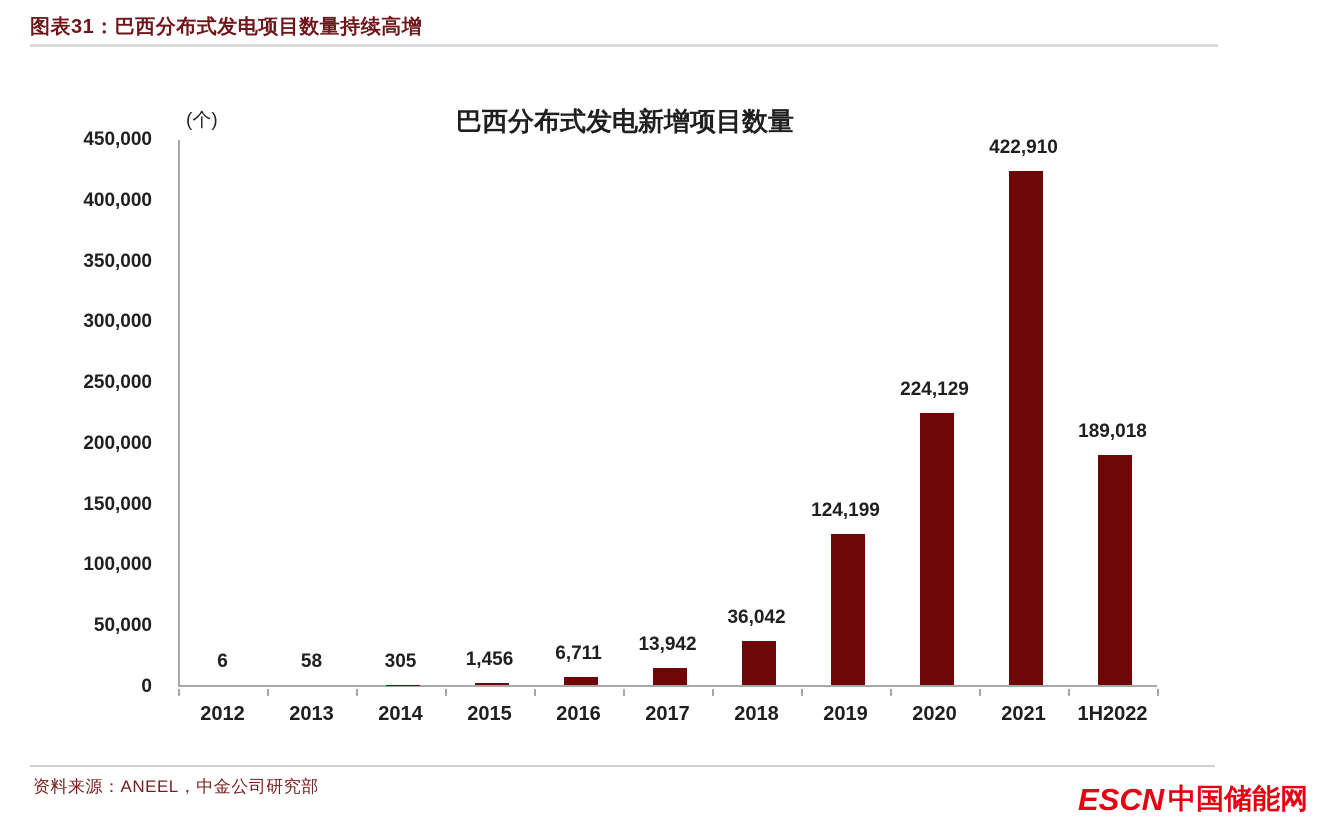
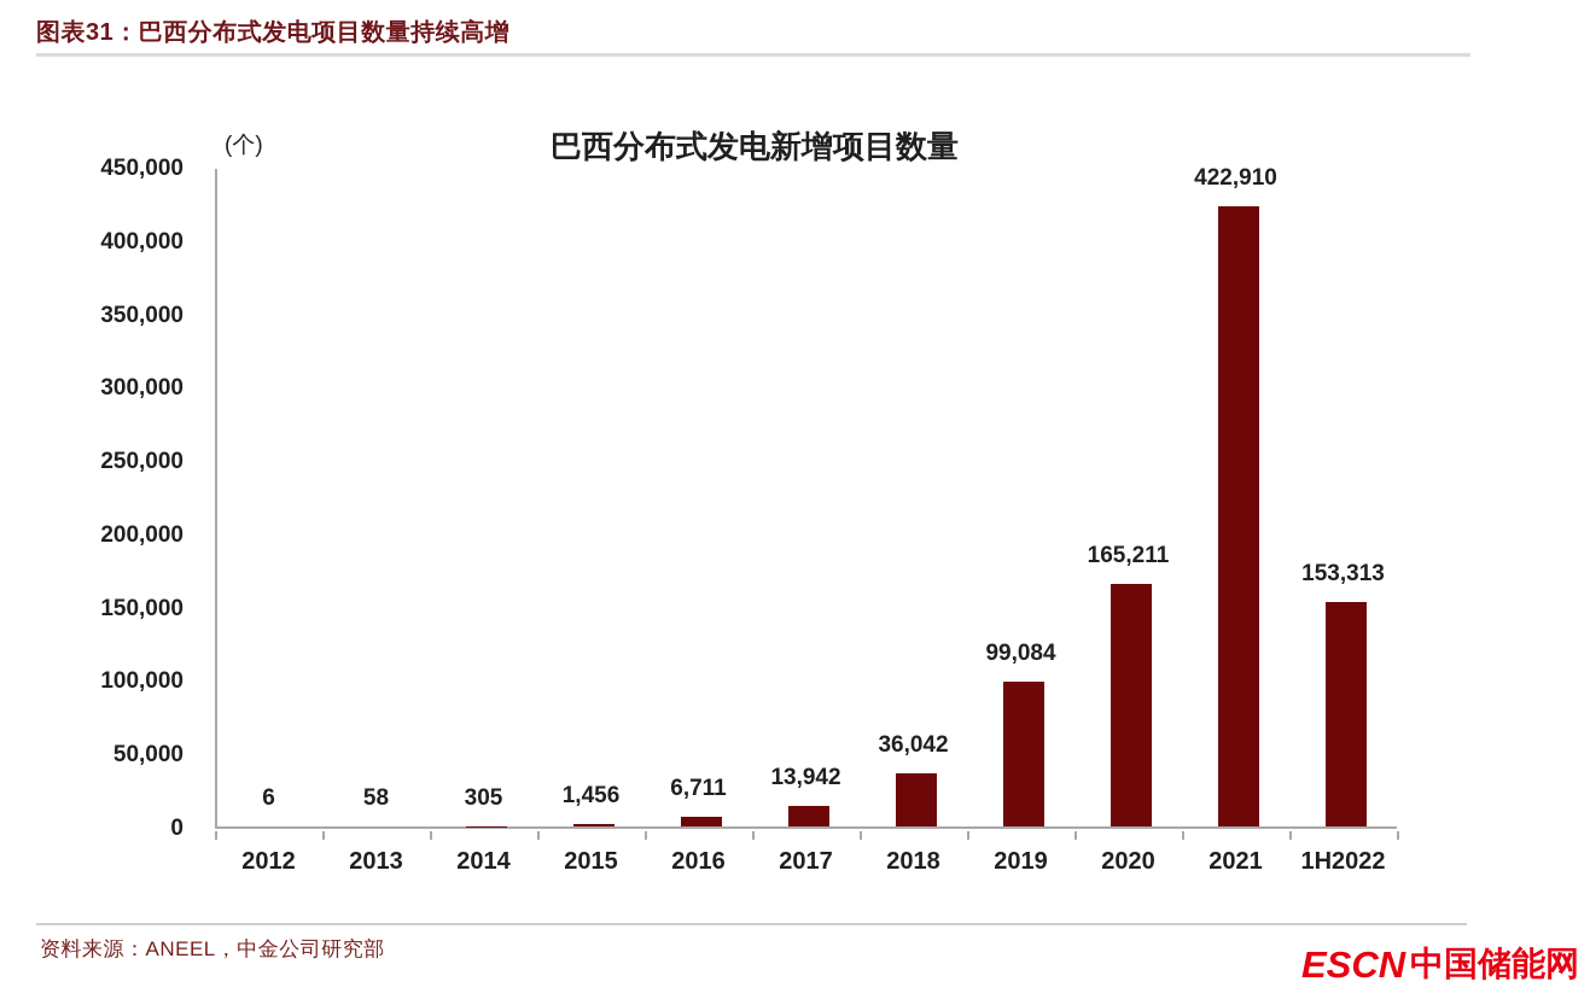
2019: 124,199 -> 99,084
2020: 224,129 -> 165,211
1H2022: 189,018 -> 153,313
